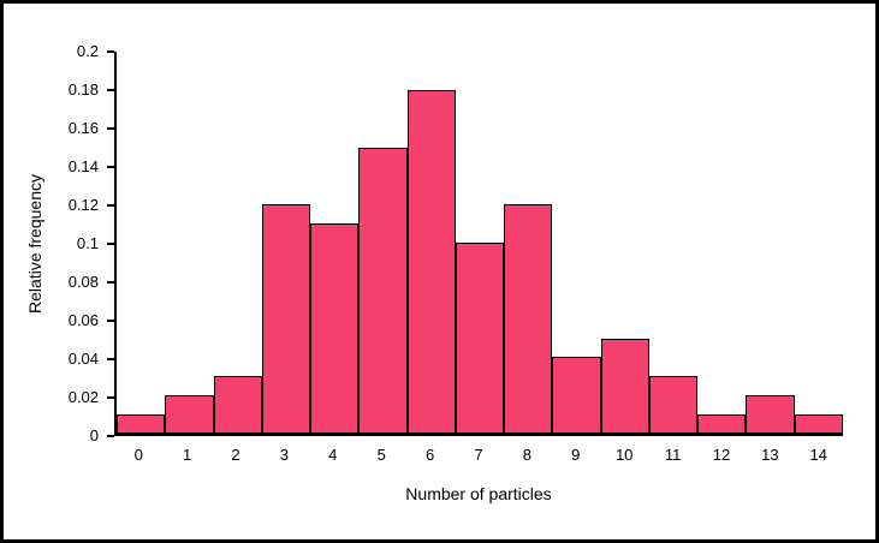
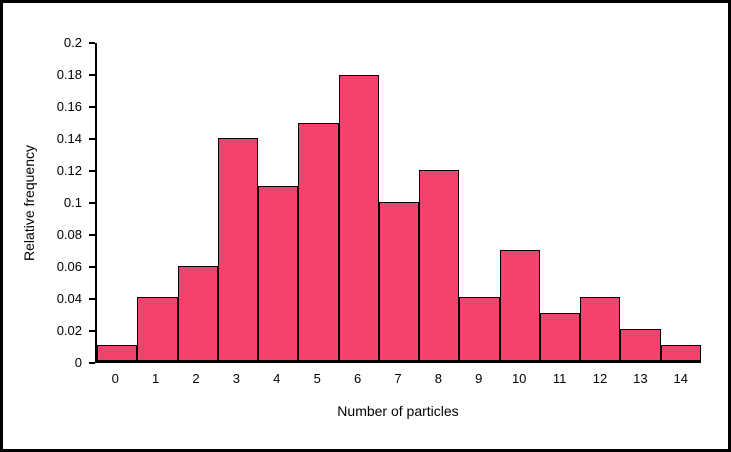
1: 0.02 -> 0.04
2: 0.03 -> 0.06
3: 0.12 -> 0.14
10: 0.05 -> 0.07
12: 0.01 -> 0.04
